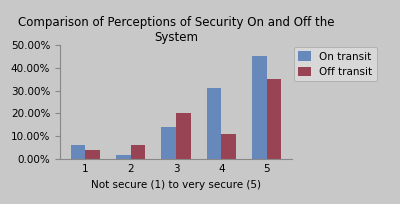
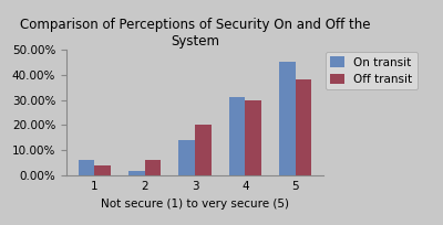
Off transit/4: 11% -> 30%
Off transit/5: 35% -> 38%
